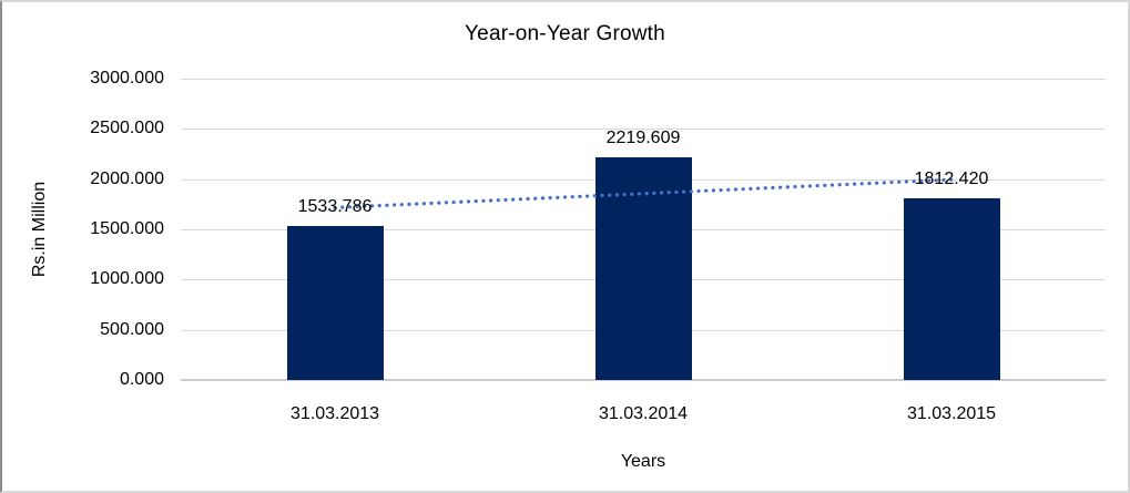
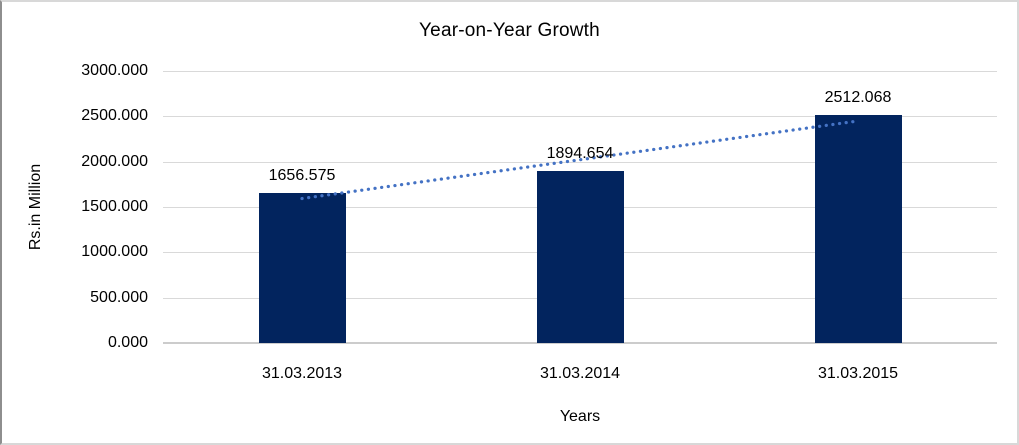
31.03.2013: 1533.786 -> 1656.575
31.03.2014: 2219.609 -> 1894.654
31.03.2015: 1812.420 -> 2512.068
